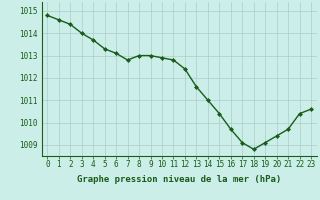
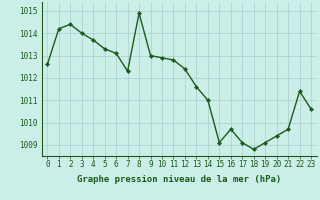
0: 1014.8 -> 1012.6
1: 1014.6 -> 1014.2
7: 1012.8 -> 1012.3
8: 1013.0 -> 1014.9
15: 1010.4 -> 1009.1
22: 1010.4 -> 1011.4
